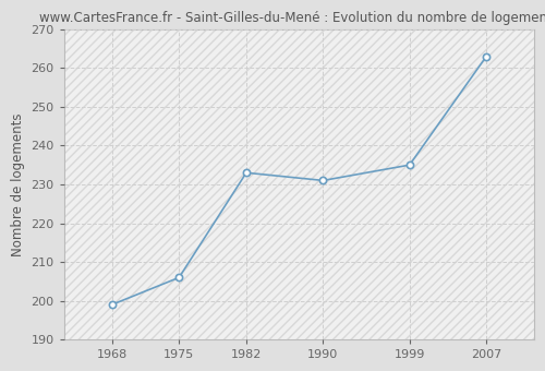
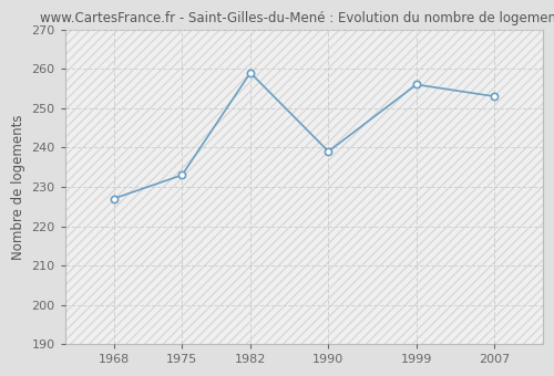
1968: 199 -> 227
1975: 206 -> 233
1982: 233 -> 259
1990: 231 -> 239
1999: 235 -> 256
2007: 263 -> 253
